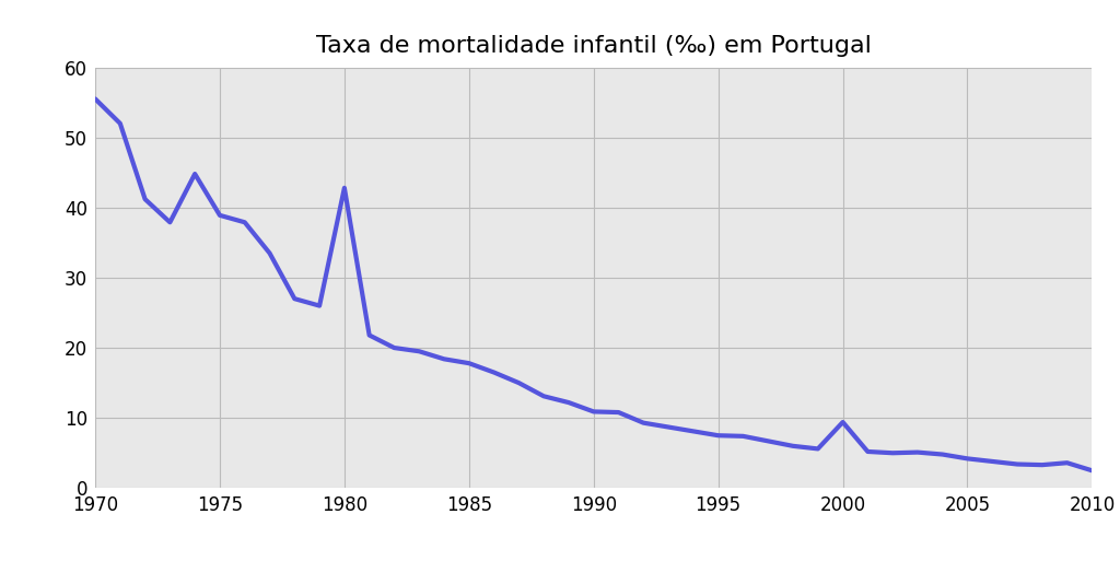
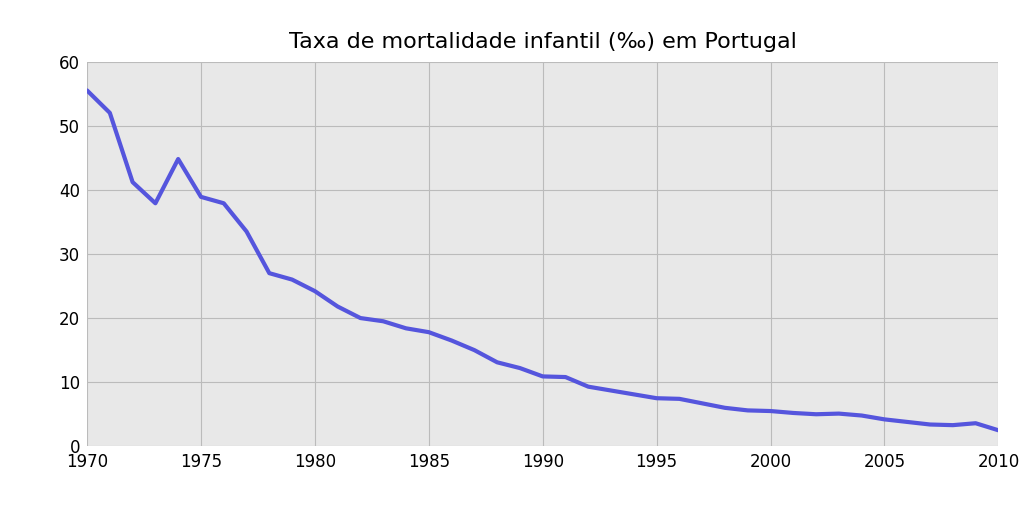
1980: 42.8 -> 24.2
2000: 9.4 -> 5.5
